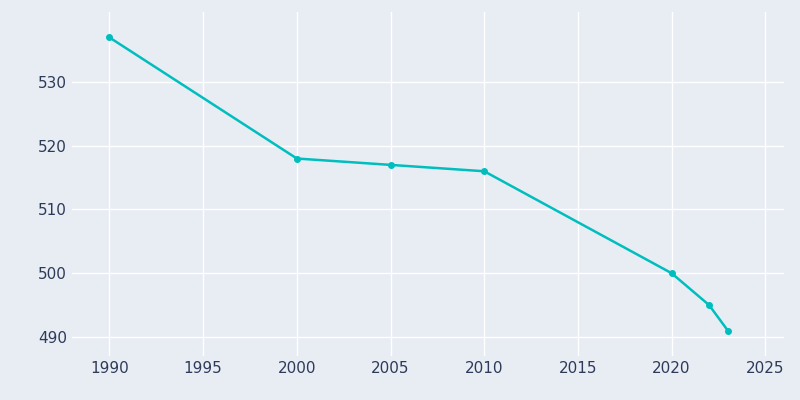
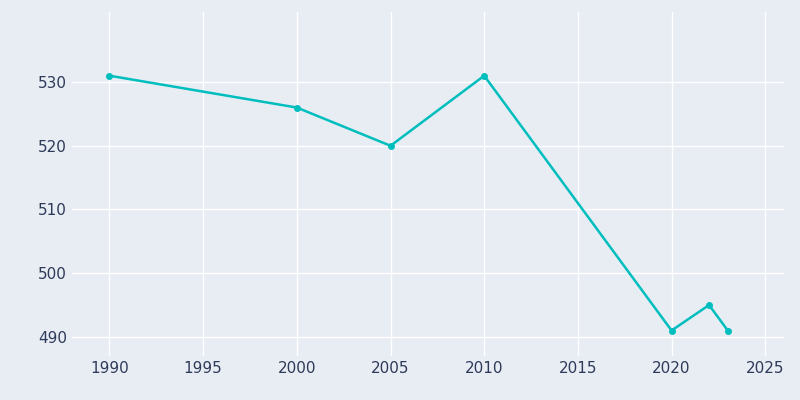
1990: 537 -> 531
2000: 518 -> 526
2005: 517 -> 520
2010: 516 -> 531
2020: 500 -> 491
